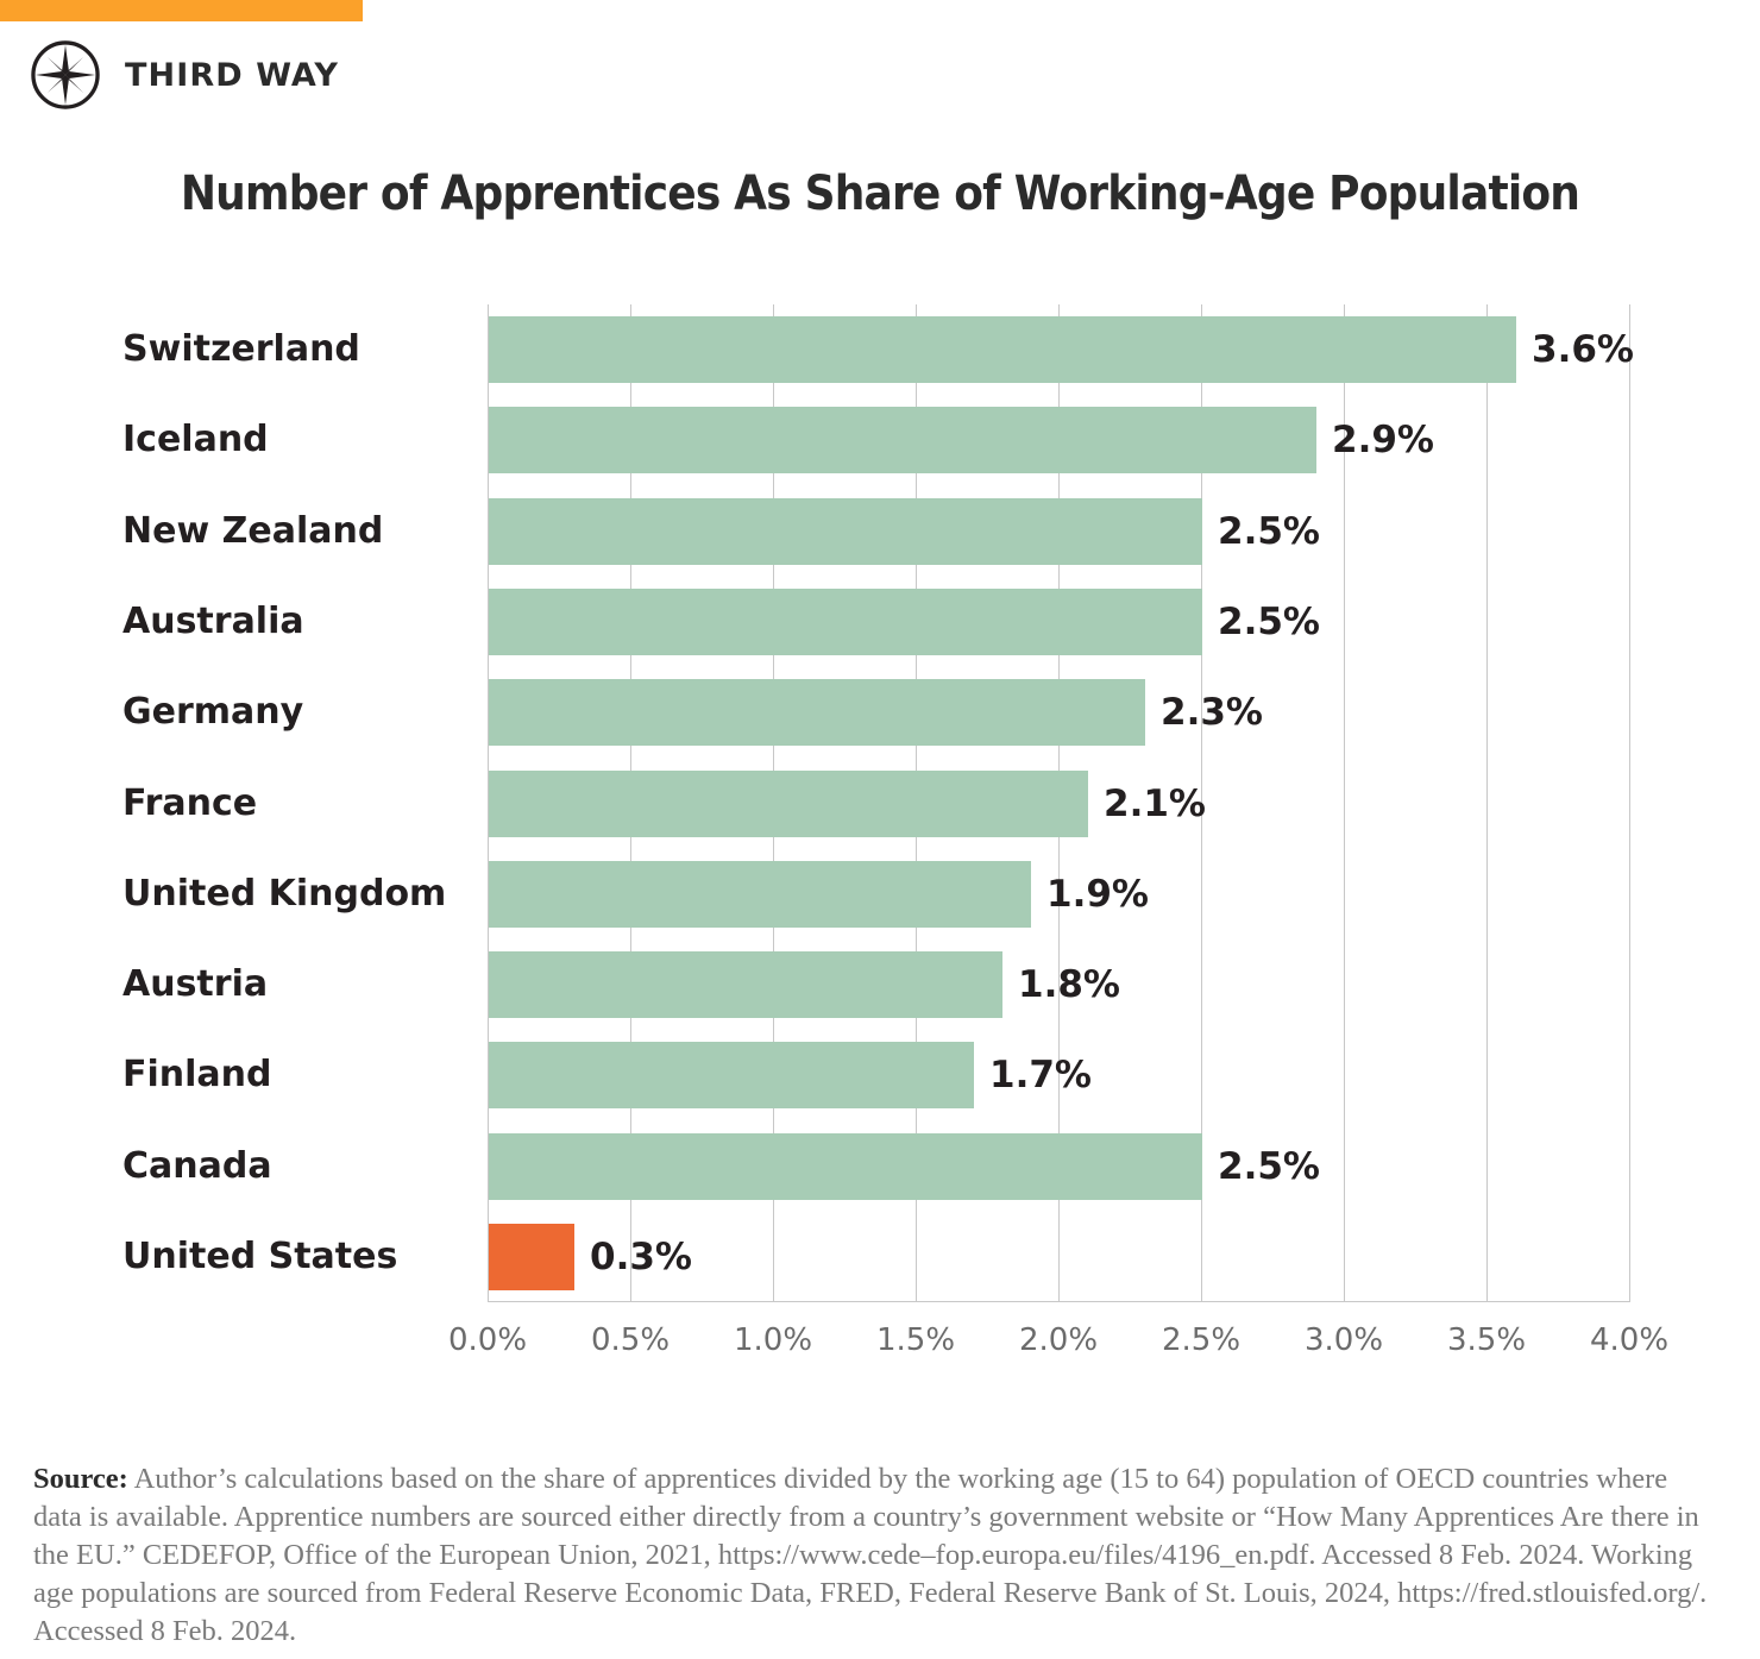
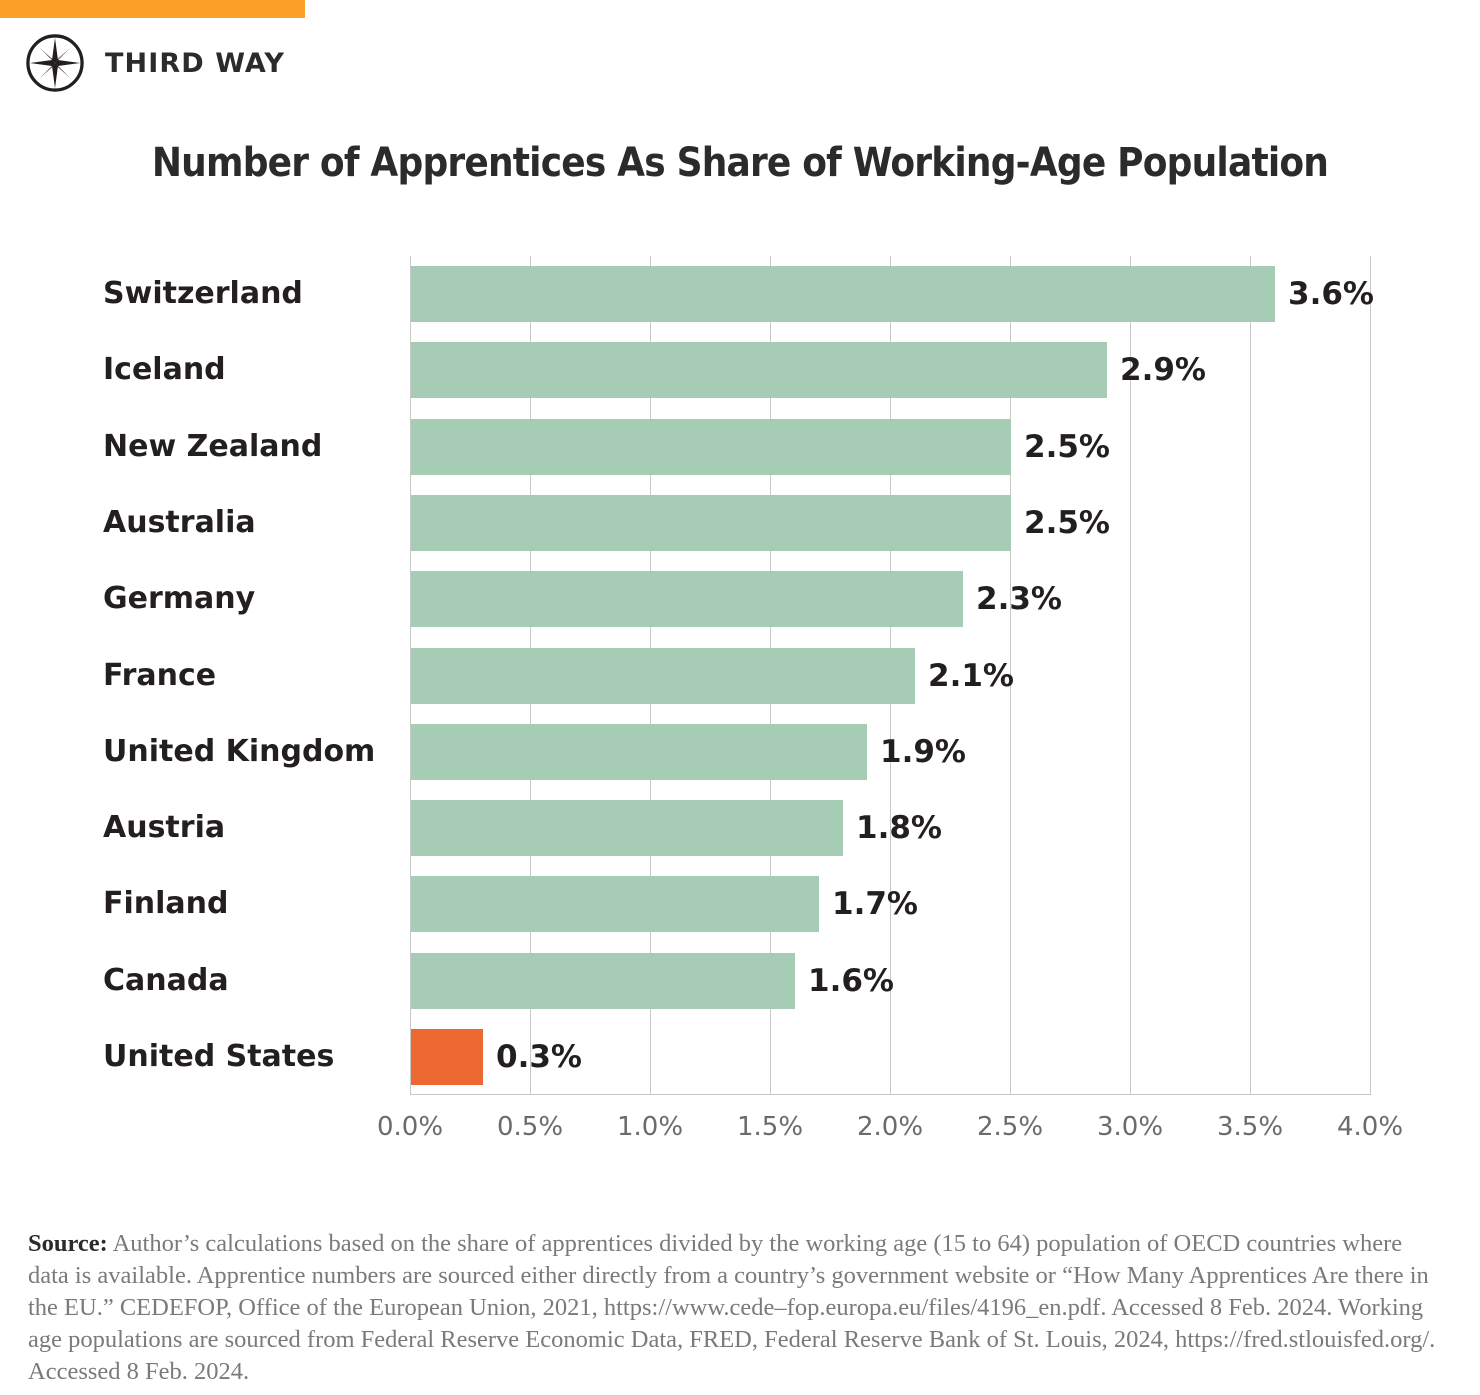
Canada: 2.5% -> 1.6%
